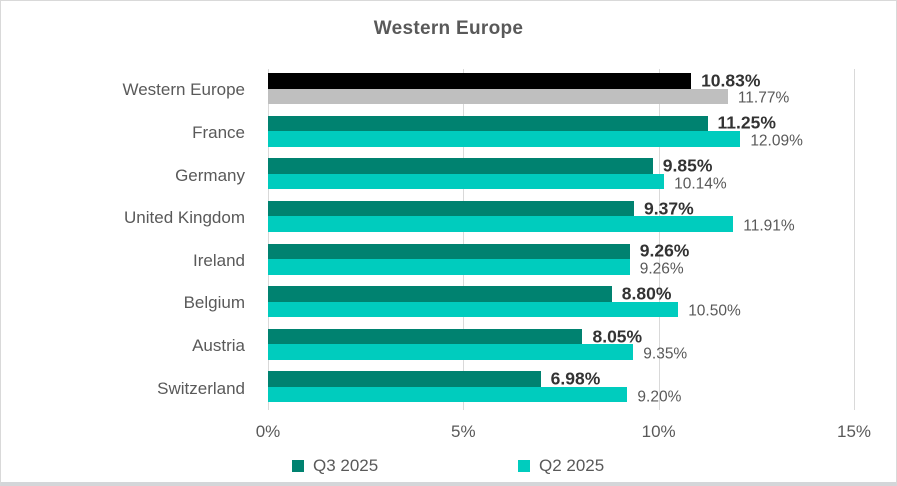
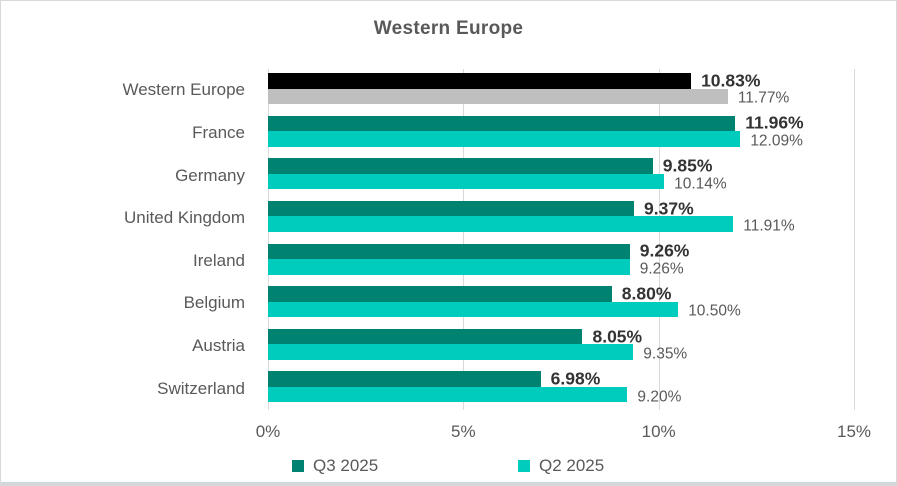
Q3 2025/France: 11.25% -> 11.96%
